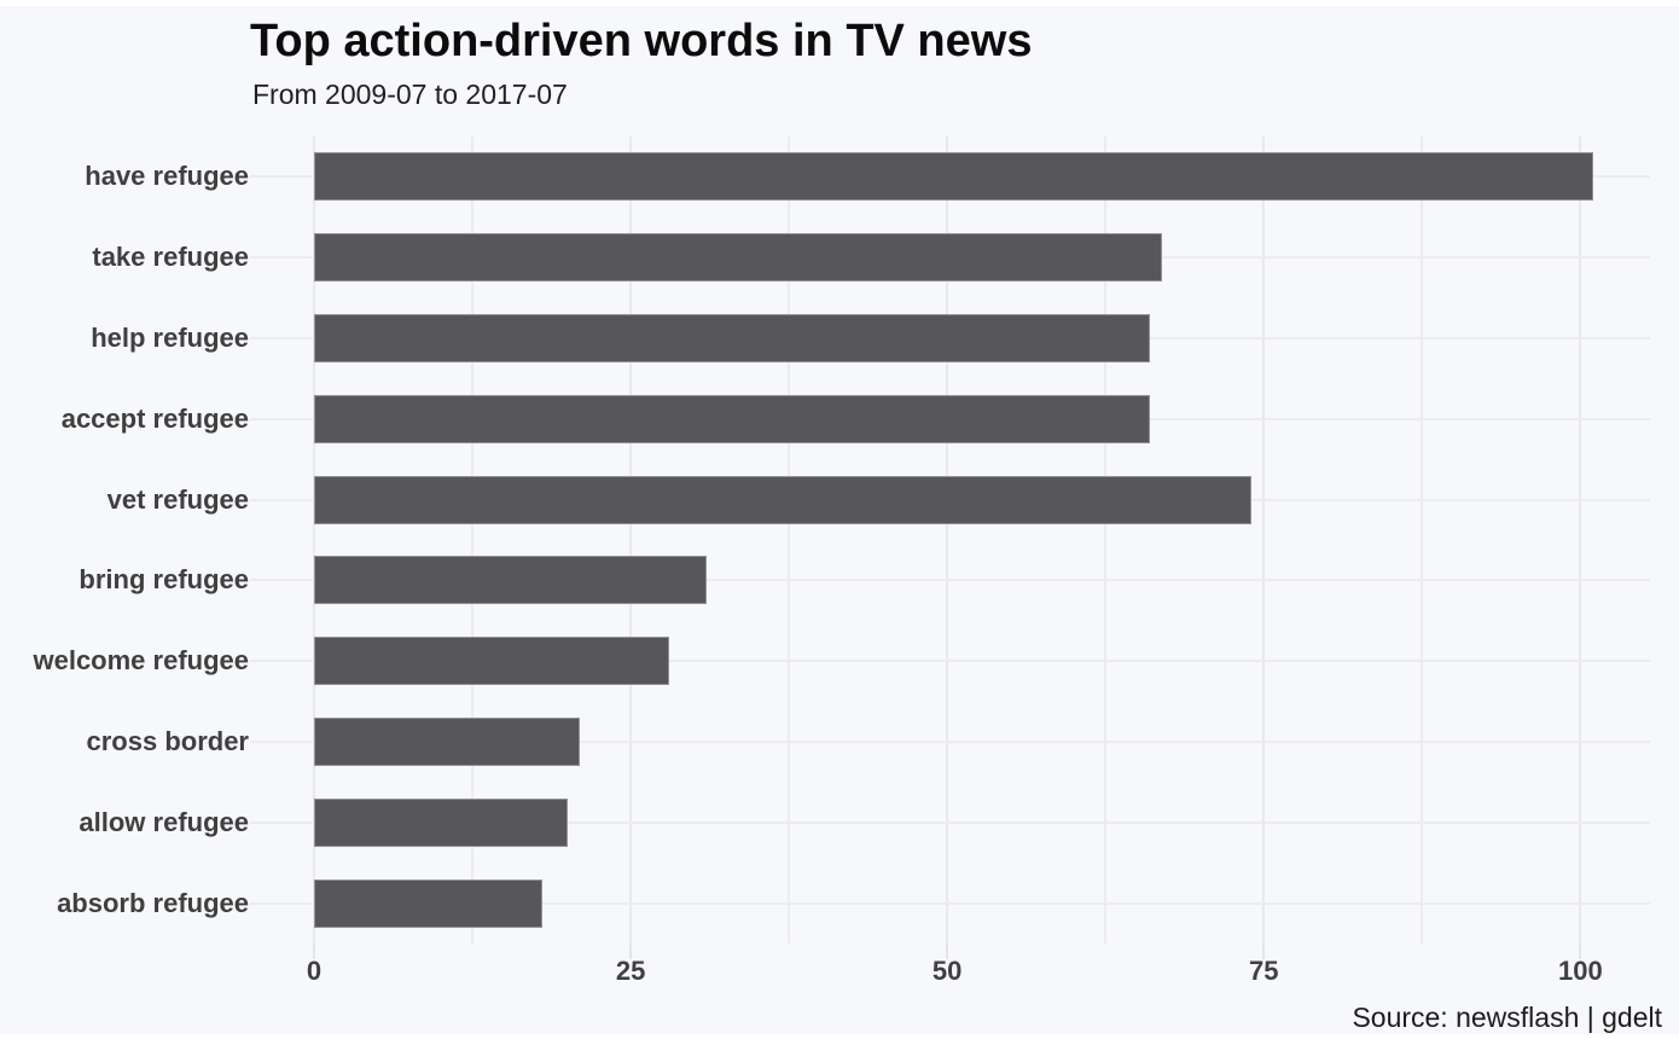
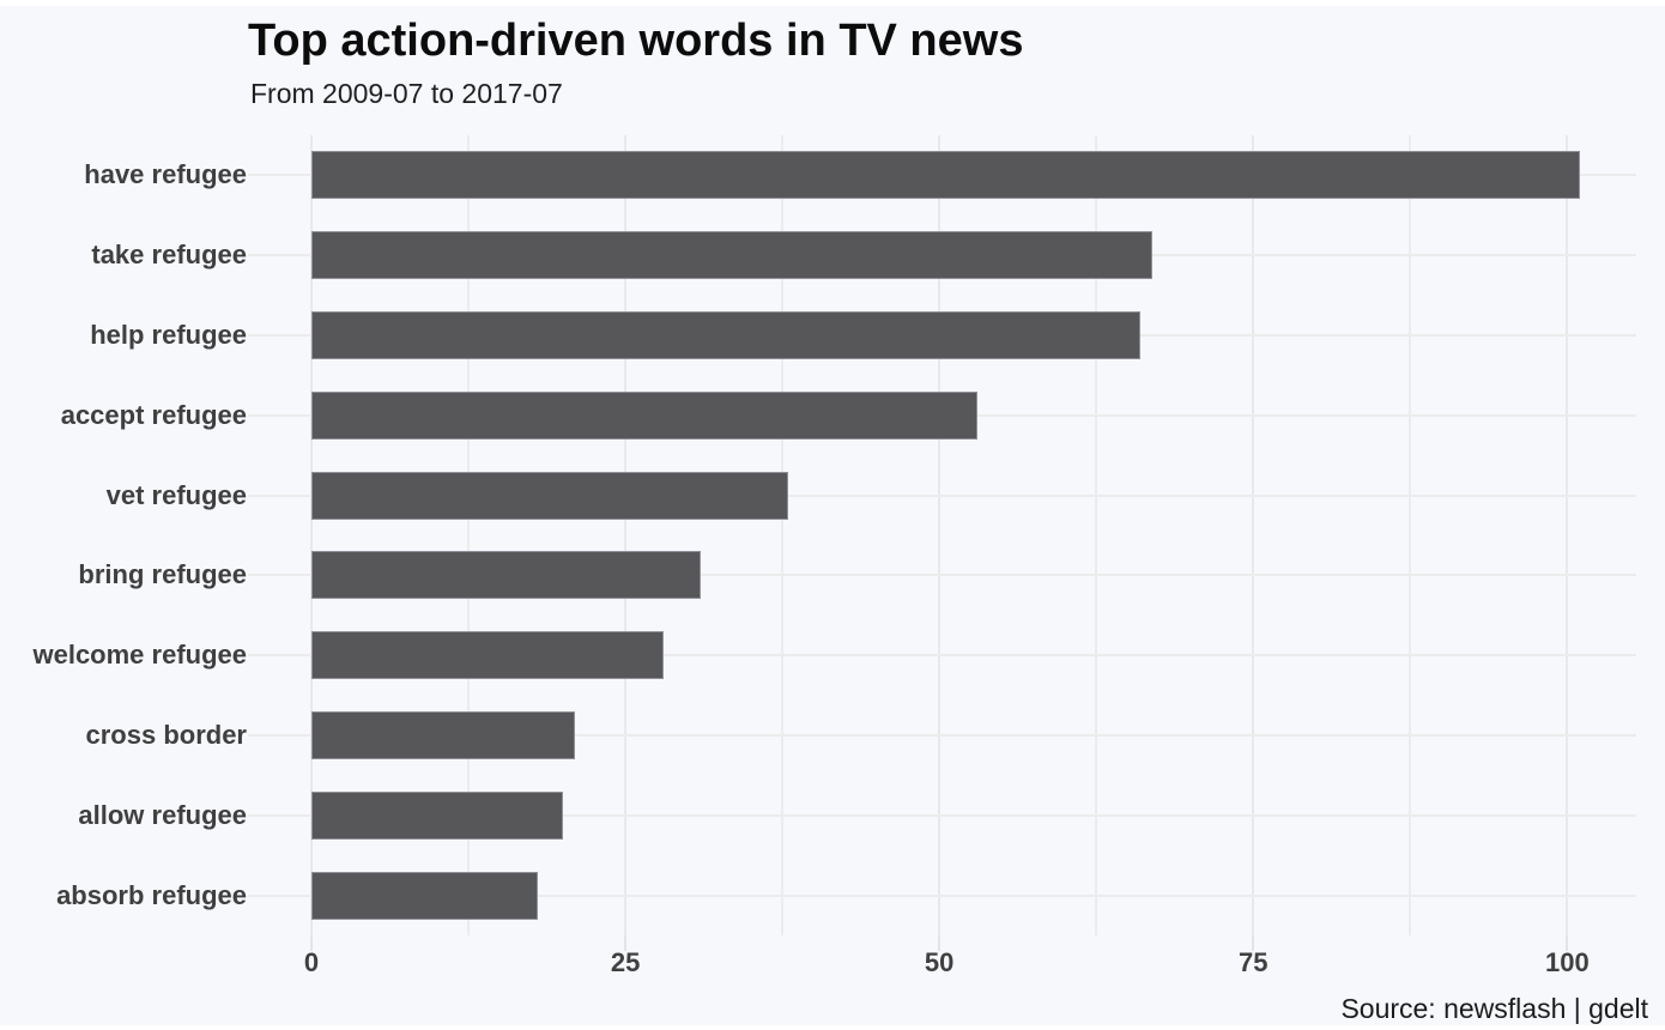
accept refugee: 66 -> 53
vet refugee: 74 -> 38
